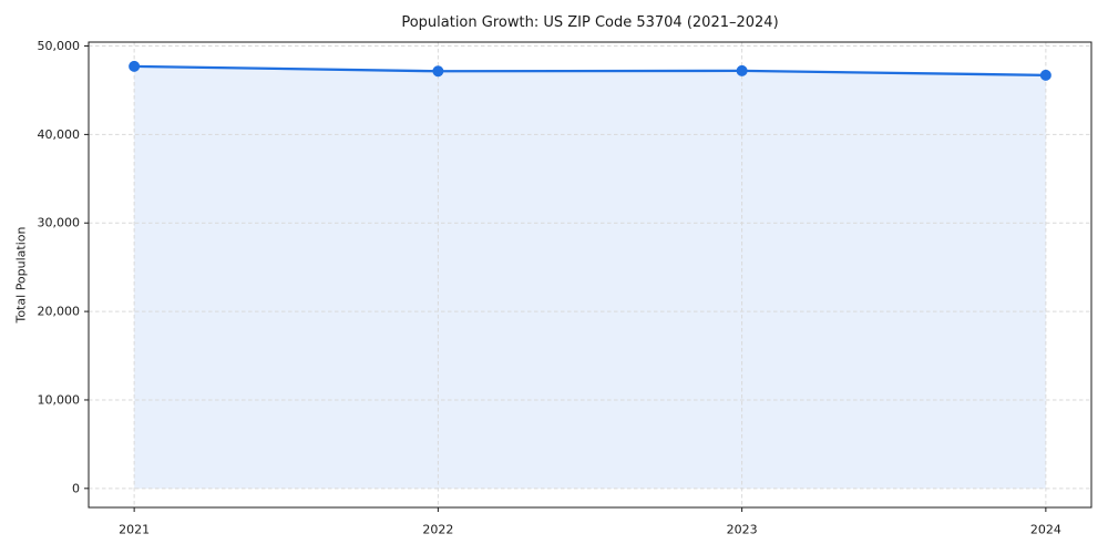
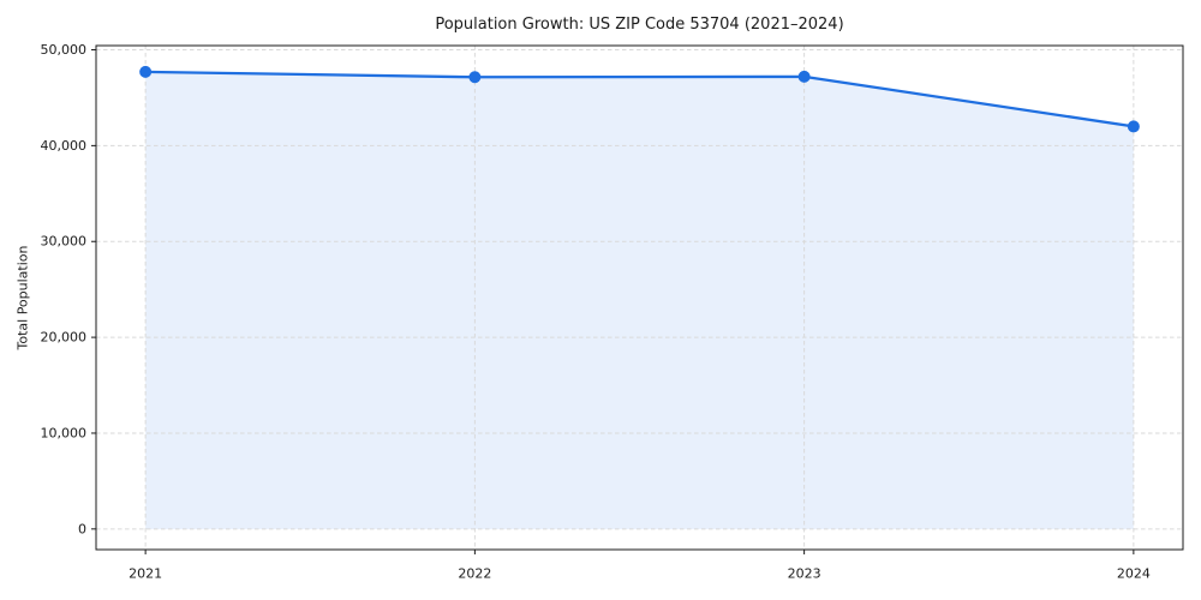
2024: 47000 -> 42000
